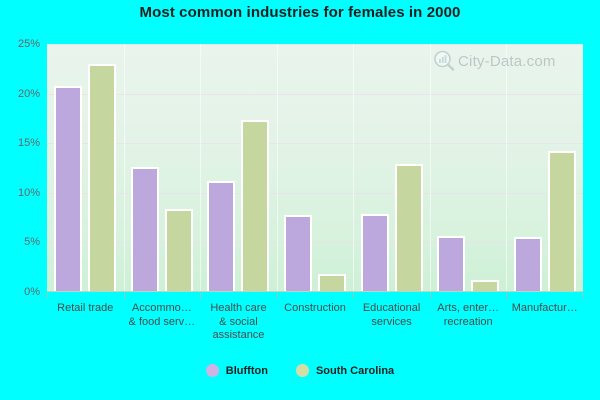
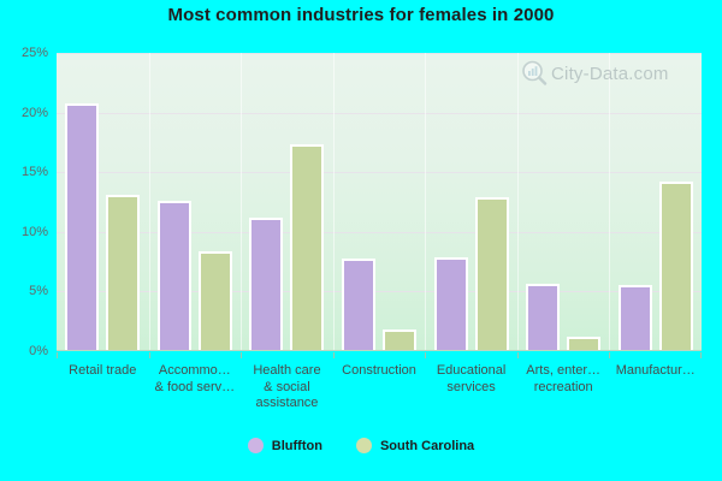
South Carolina/Retail trade: 23% -> 13%
